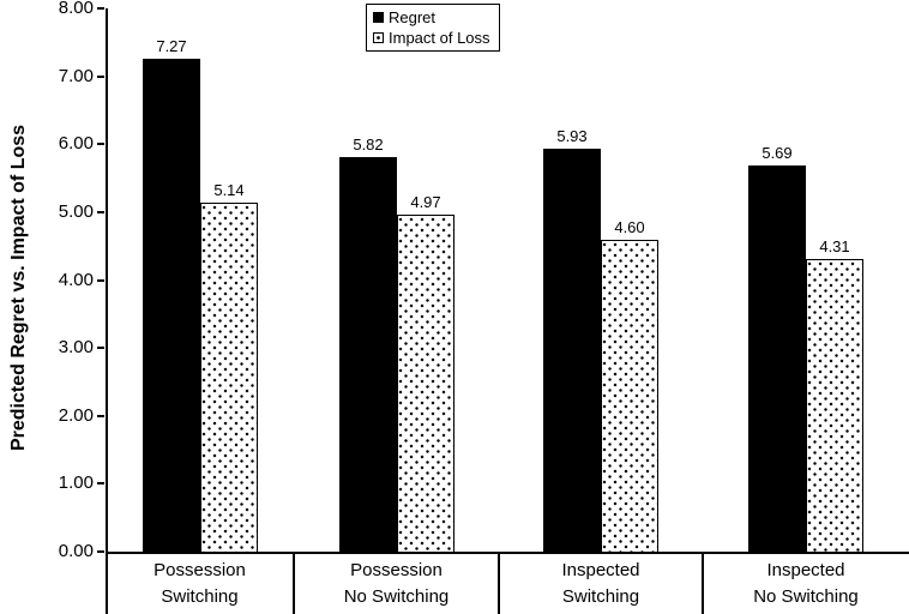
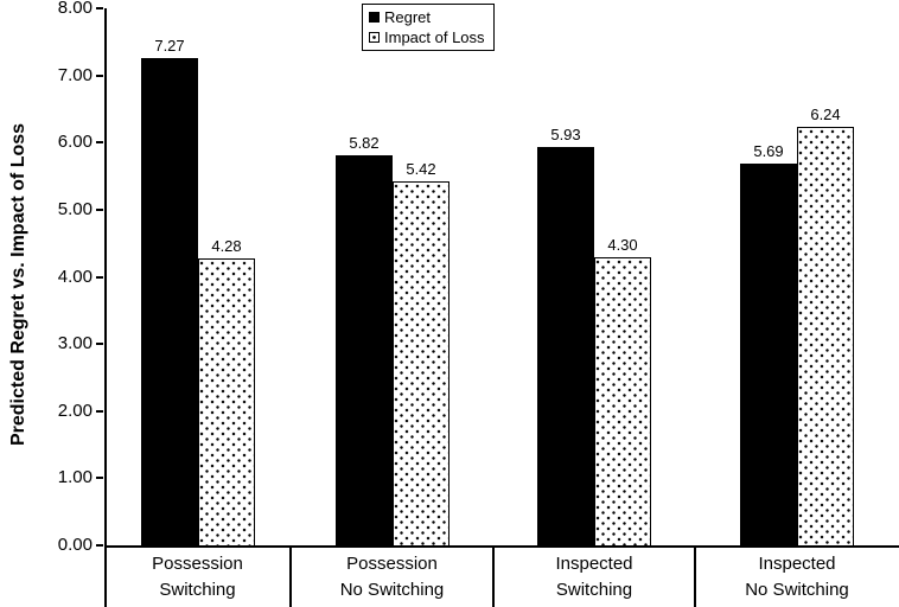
Impact of Loss/Possession Switching: 5.14 -> 4.28
Impact of Loss/Possession No Switching: 4.97 -> 5.42
Impact of Loss/Inspected Switching: 4.60 -> 4.30
Impact of Loss/Inspected No Switching: 4.31 -> 6.24
